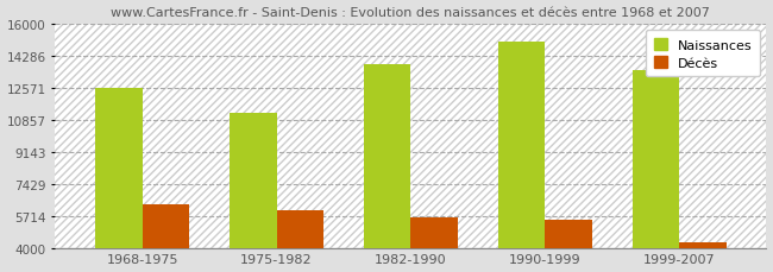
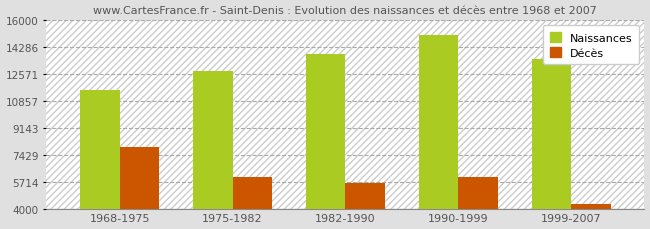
Naissances/1968-1975: 12600 -> 11500
Décès/1968-1975: 6300 -> 7900
Naissances/1975-1982: 11200 -> 12700
Décès/1990-1999: 5500 -> 6000
